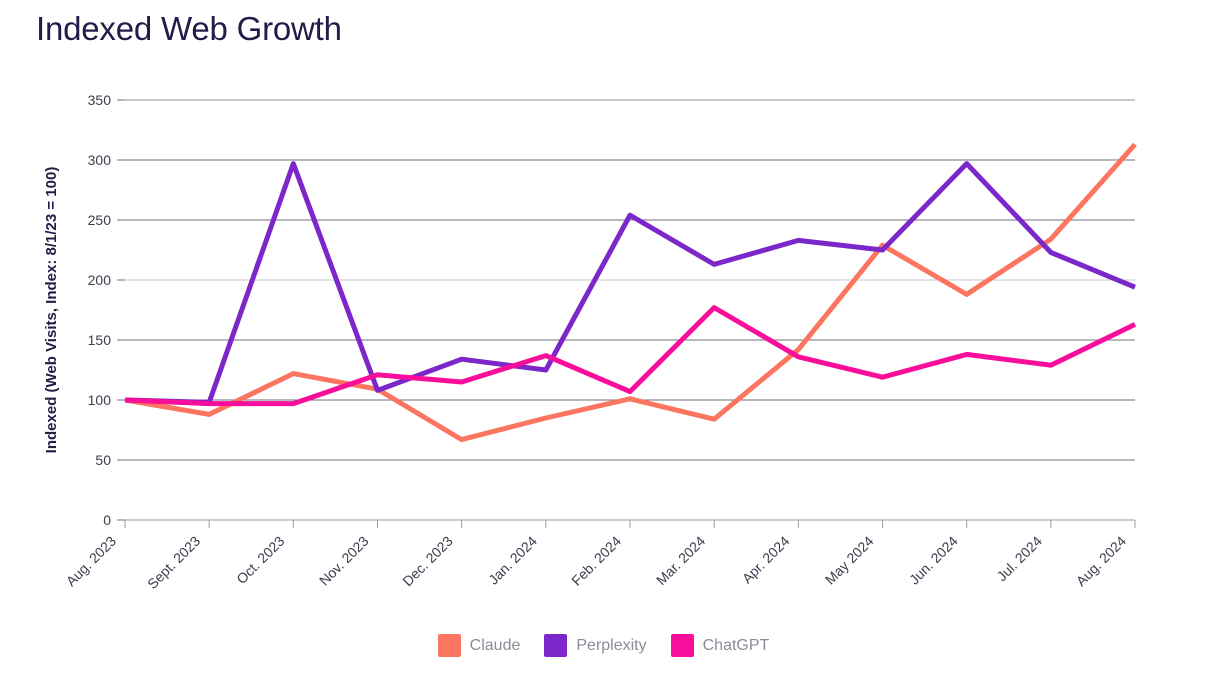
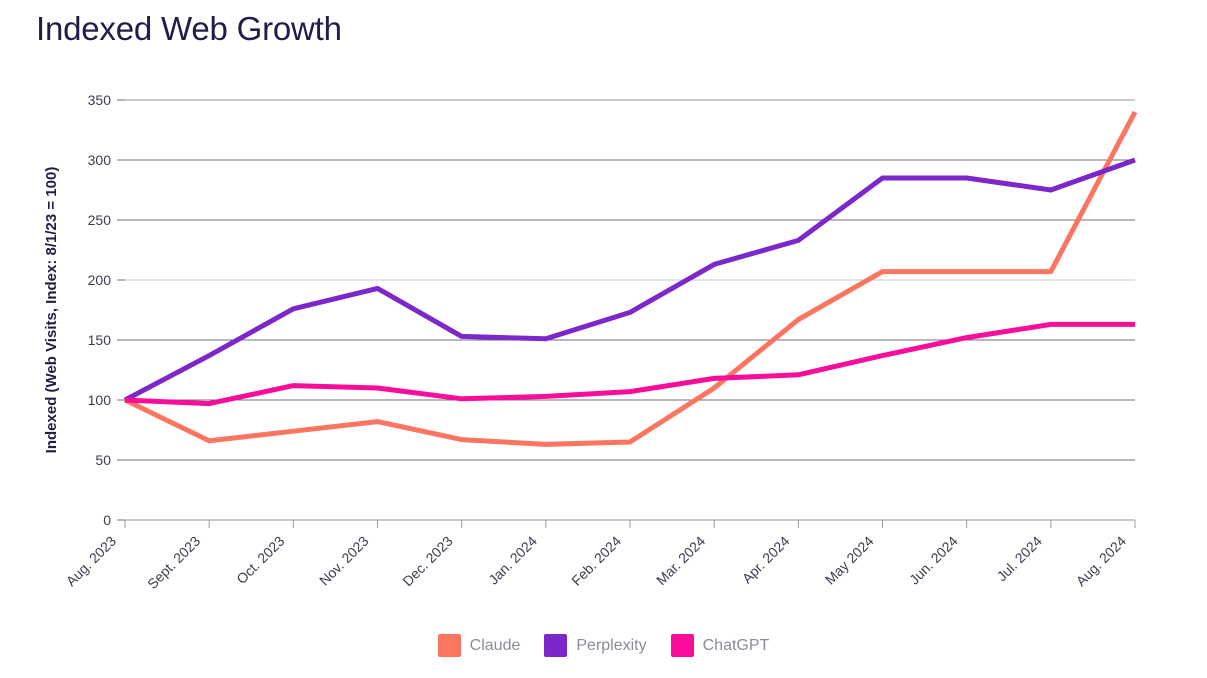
Claude/Sept. 2023: 88 -> 66
Perplexity/Sept. 2023: 98 -> 137
Claude/Oct. 2023: 122 -> 74
Perplexity/Oct. 2023: 297 -> 176
ChatGPT/Oct. 2023: 97 -> 112
Claude/Nov. 2023: 109 -> 82
Perplexity/Nov. 2023: 108 -> 193
ChatGPT/Nov. 2023: 121 -> 110
Perplexity/Dec. 2023: 134 -> 153
ChatGPT/Dec. 2023: 115 -> 101
Claude/Jan. 2024: 85 -> 63
Perplexity/Jan. 2024: 125 -> 151
ChatGPT/Jan. 2024: 137 -> 103
Claude/Feb. 2024: 101 -> 65
Perplexity/Feb. 2024: 254 -> 173
Claude/Mar. 2024: 84 -> 110
ChatGPT/Mar. 2024: 177 -> 118
Claude/Apr. 2024: 142 -> 167
ChatGPT/Apr. 2024: 136 -> 121
Claude/May 2024: 229 -> 207
Perplexity/May 2024: 225 -> 285
ChatGPT/May 2024: 119 -> 137
Claude/Jun. 2024: 188 -> 207
Perplexity/Jun. 2024: 297 -> 285
ChatGPT/Jun. 2024: 138 -> 152
Claude/Jul. 2024: 234 -> 207
Perplexity/Jul. 2024: 223 -> 275
ChatGPT/Jul. 2024: 129 -> 163
Claude/Aug. 2024: 313 -> 340
Perplexity/Aug. 2024: 194 -> 300
